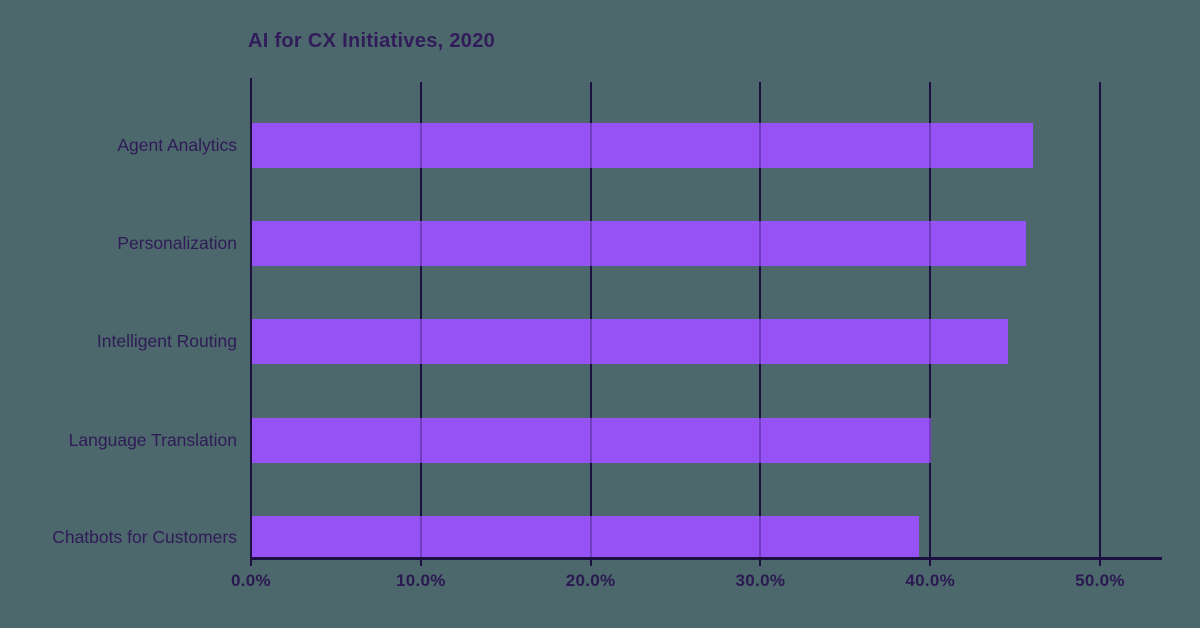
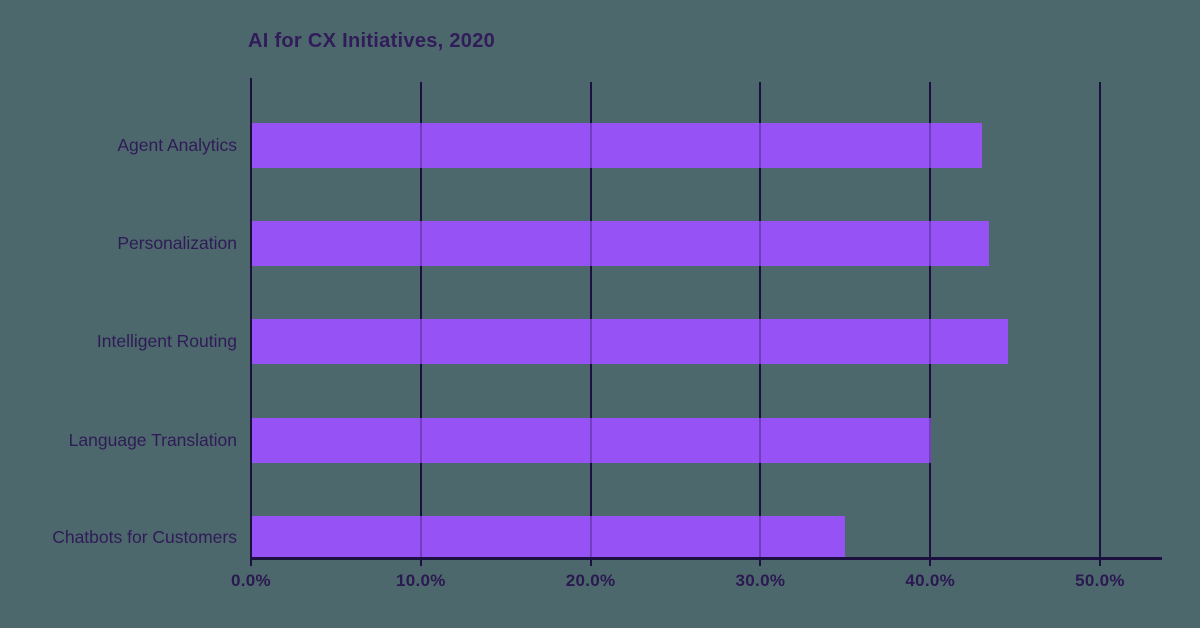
Agent Analytics: 46.0% -> 43.0%
Personalization: 45.6% -> 43.4%
Chatbots for Customers: 39.3% -> 34.9%
